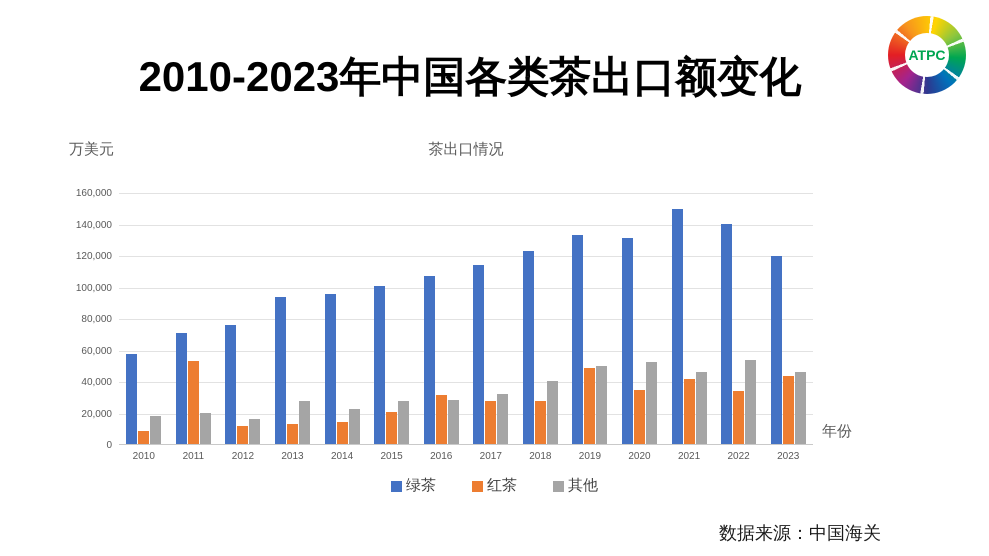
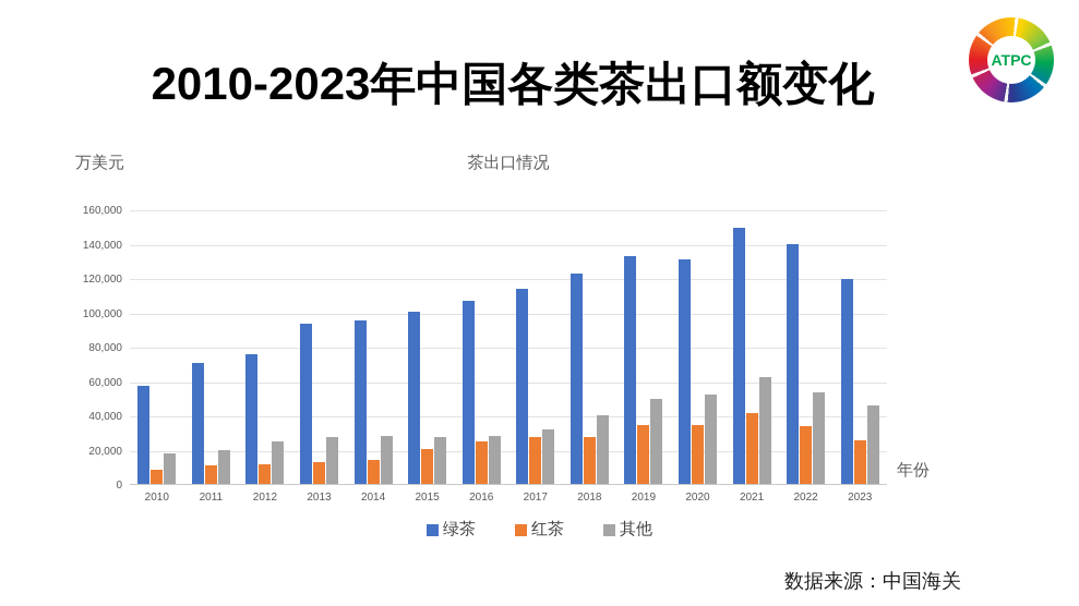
红茶/2011: 53000 -> 10000
其他/2012: 16000 -> 24000
其他/2014: 22000 -> 28000
红茶/2016: 31000 -> 25000
红茶/2019: 48000 -> 34000
其他/2021: 46000 -> 62000
红茶/2023: 43000 -> 26000
